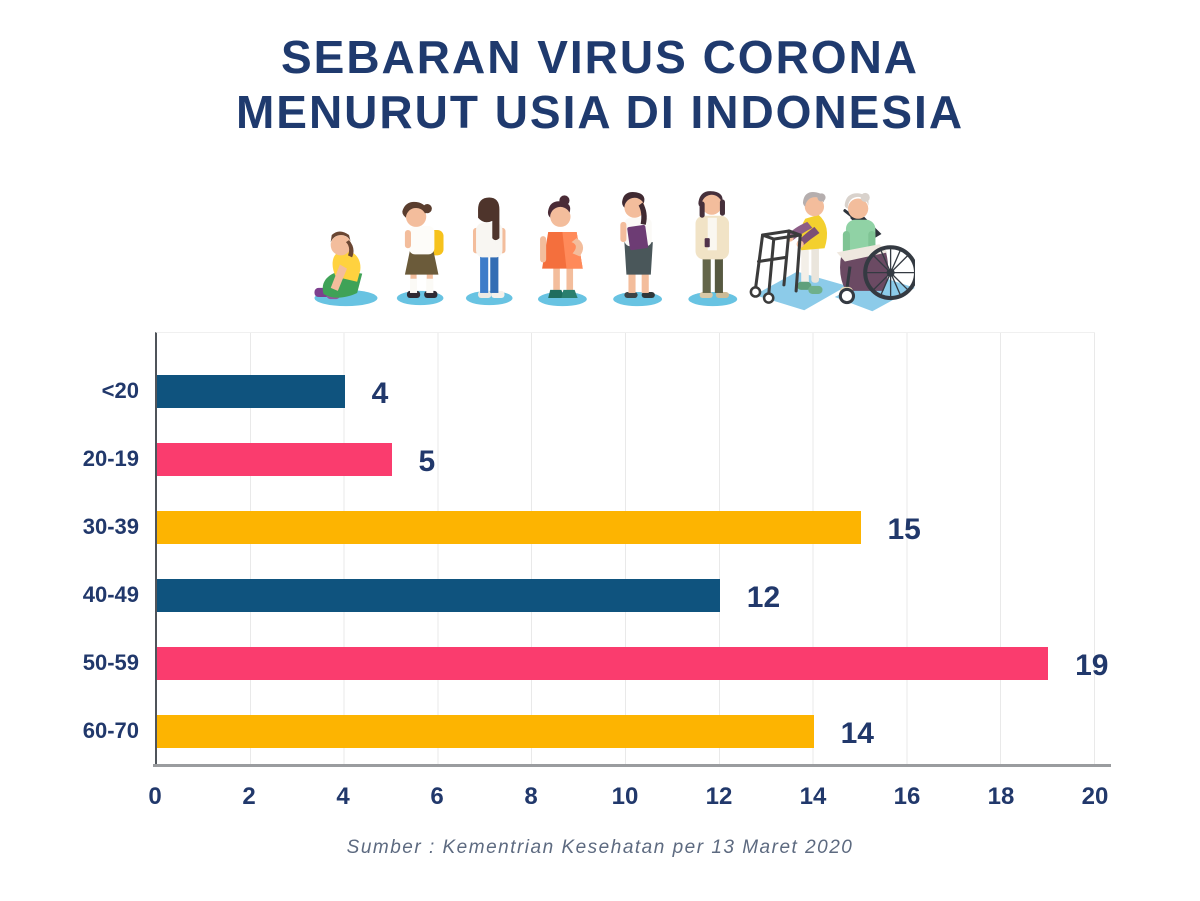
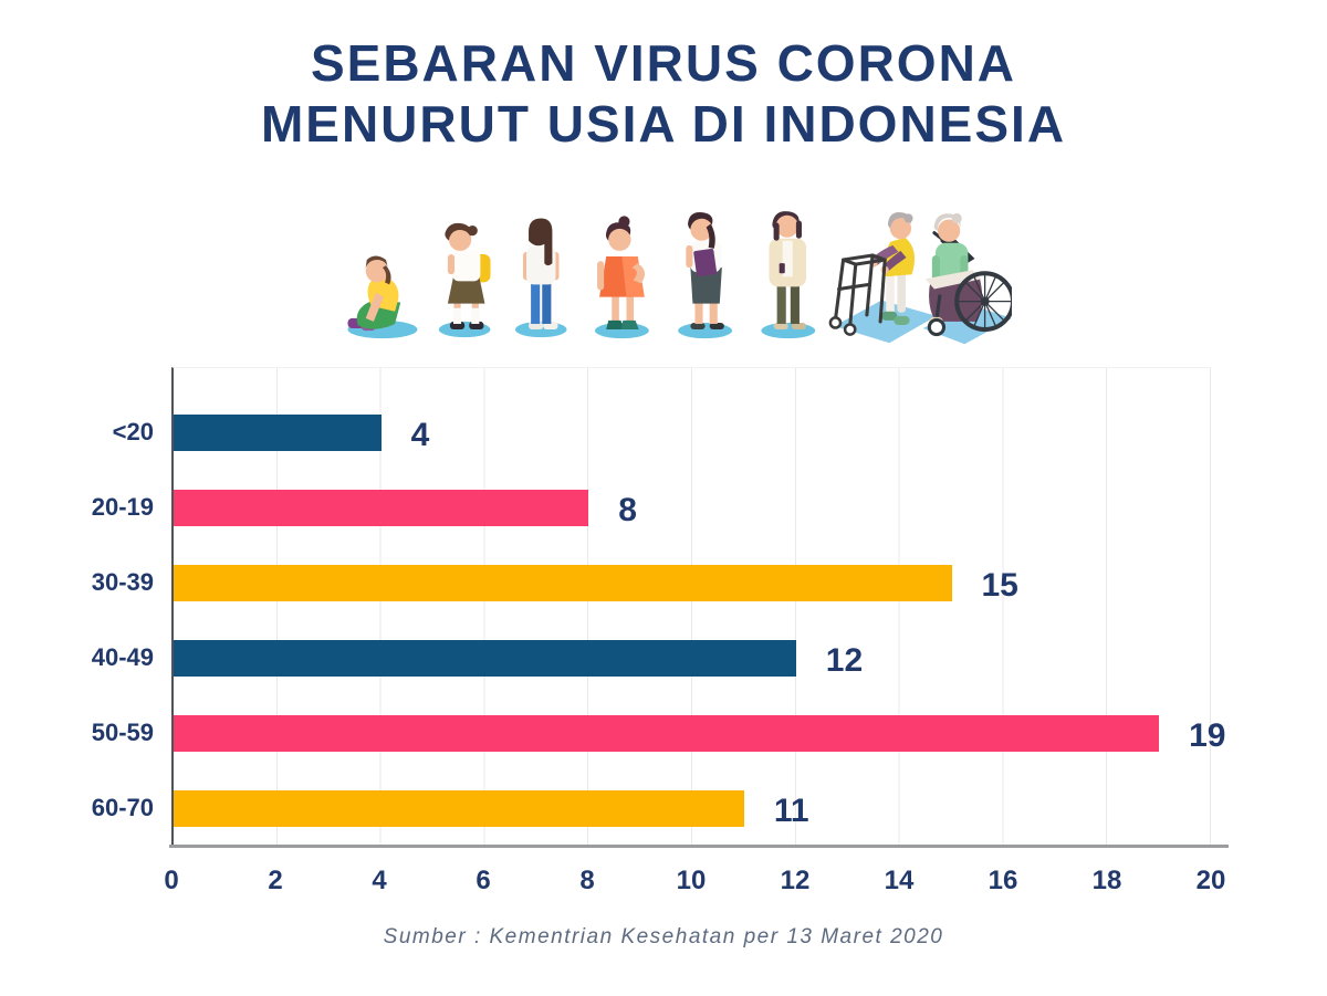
20-19: 5 -> 8
60-70: 14 -> 11
